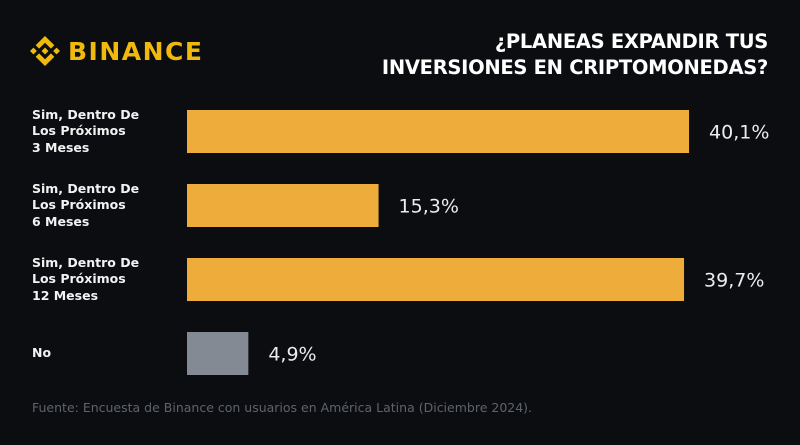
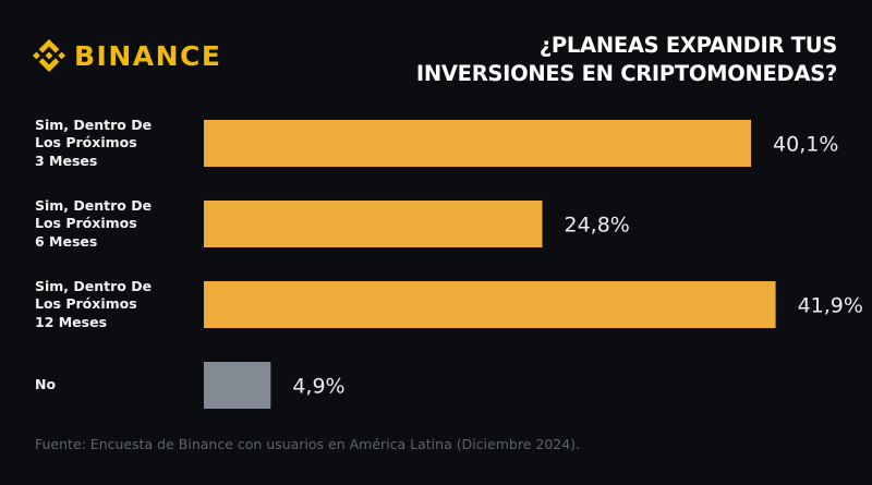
Sim, Dentro De Los Próximos 6 Meses: 15,3% -> 24,8%
Sim, Dentro De Los Próximos 12 Meses: 39,7% -> 41,9%
